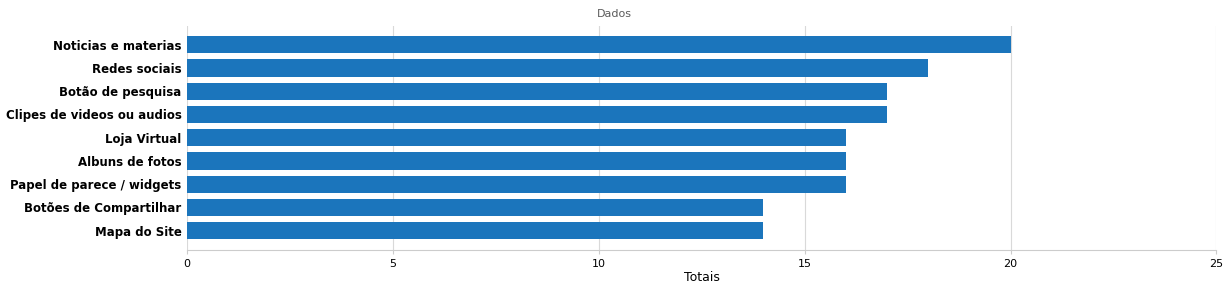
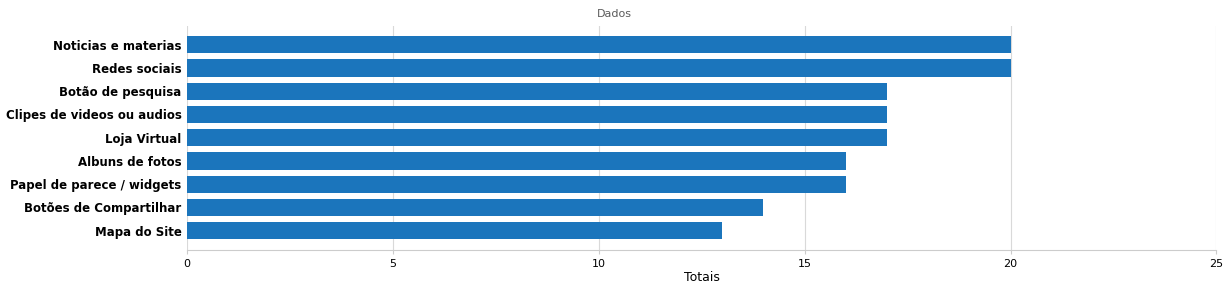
Redes sociais: 18 -> 20
Loja Virtual: 16 -> 17
Mapa do Site: 14 -> 13
